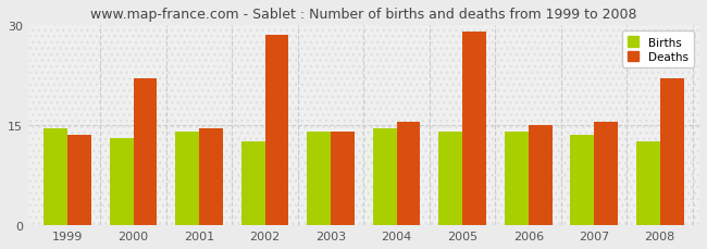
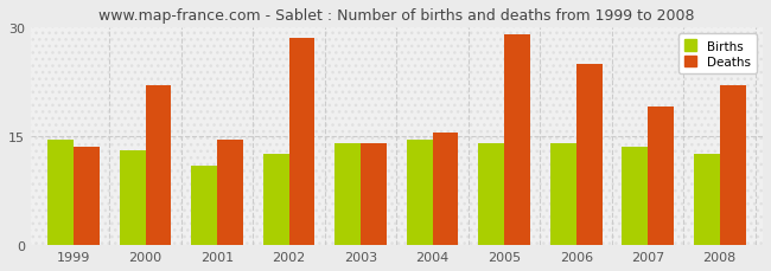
Births/2001: 14.0 -> 11.0
Deaths/2006: 15.0 -> 25.0
Deaths/2007: 15.5 -> 19.0
